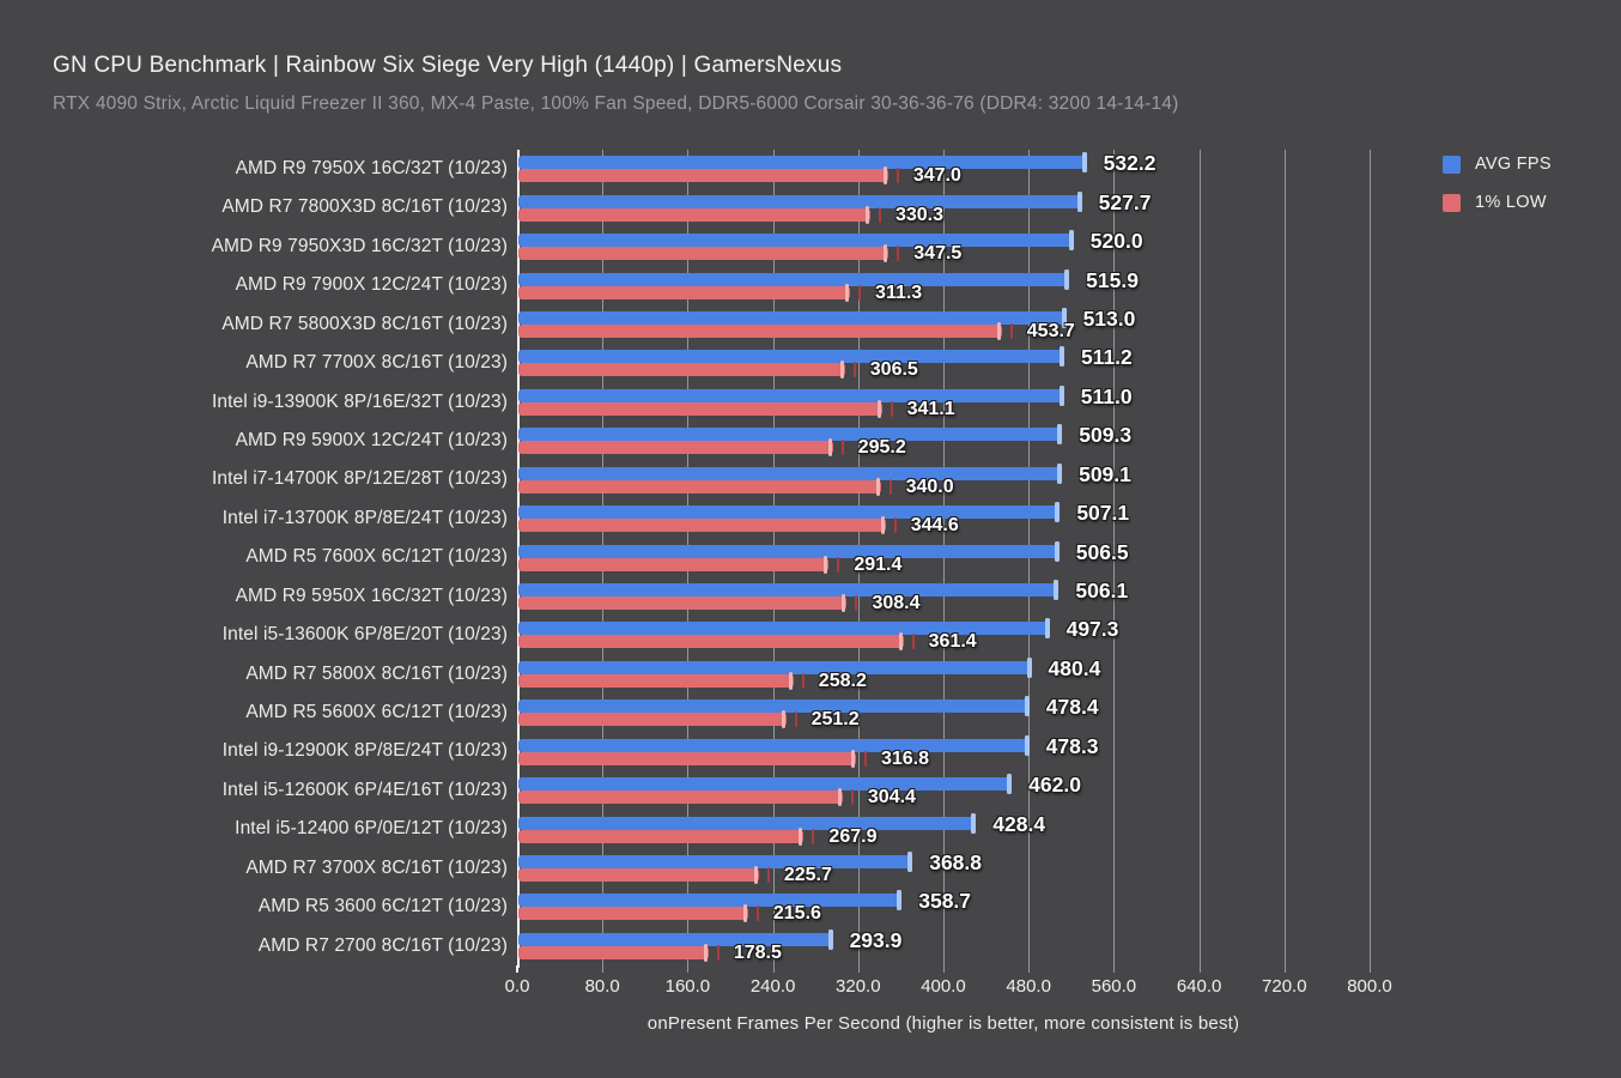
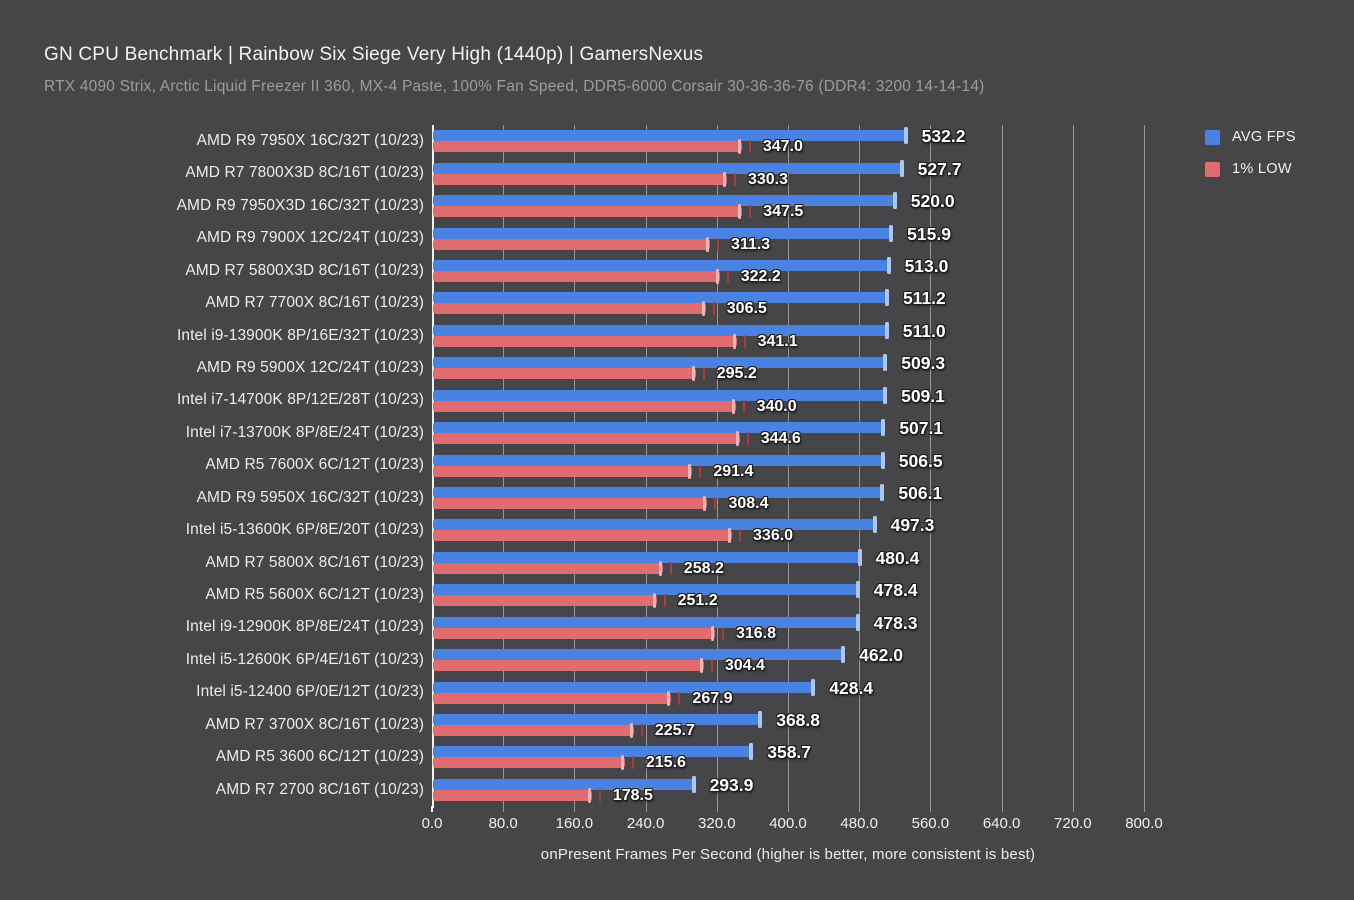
1% LOW/AMD R7 5800X3D 8C/16T (10/23): 453.7 -> 322.2
1% LOW/Intel i5-13600K 6P/8E/20T (10/23): 361.4 -> 336.0
